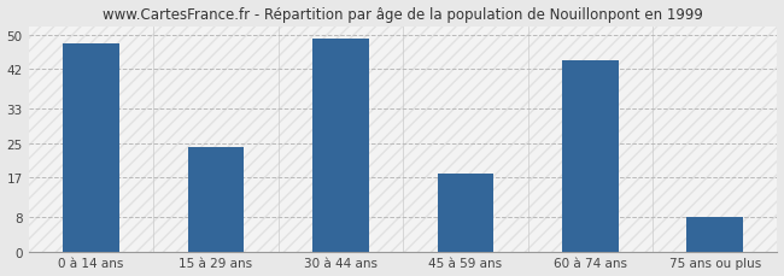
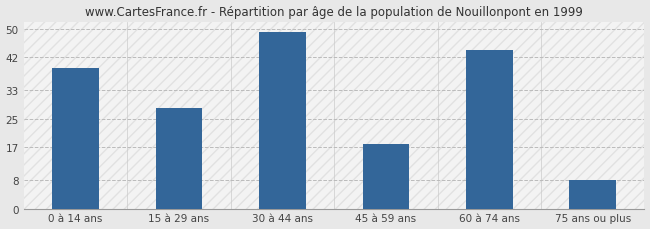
0 à 14 ans: 48 -> 39
15 à 29 ans: 24 -> 28
